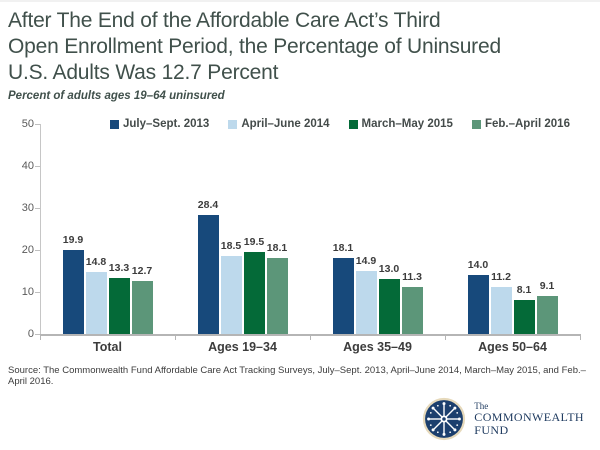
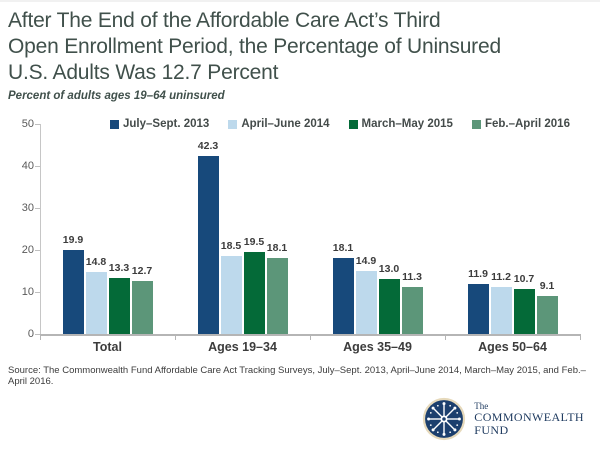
July–Sept. 2013/Ages 19–34: 28.4 -> 42.3
July–Sept. 2013/Ages 50–64: 14.0 -> 11.9
March–May 2015/Ages 50–64: 8.1 -> 10.7
